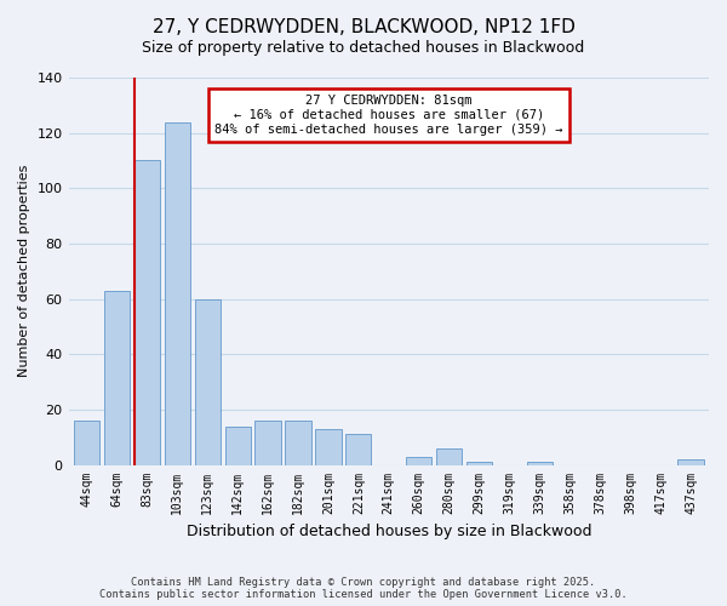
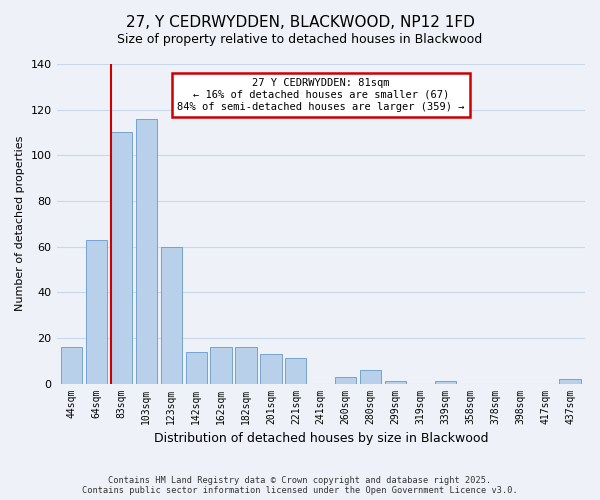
103sqm: 124 -> 116
